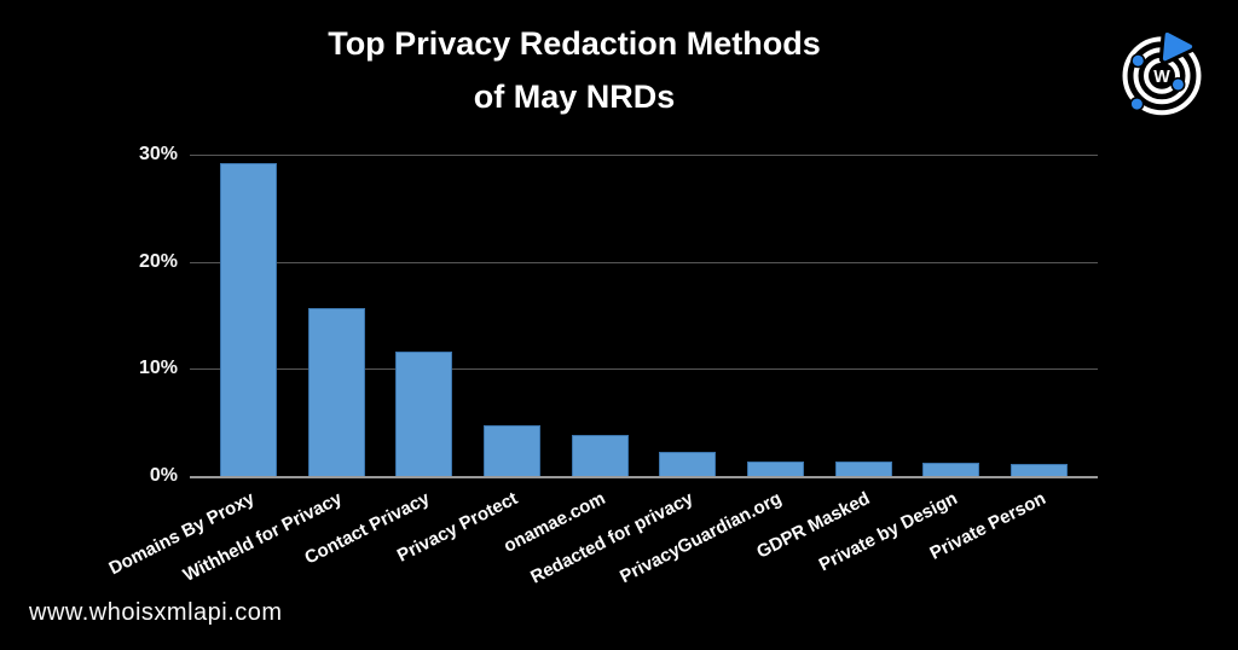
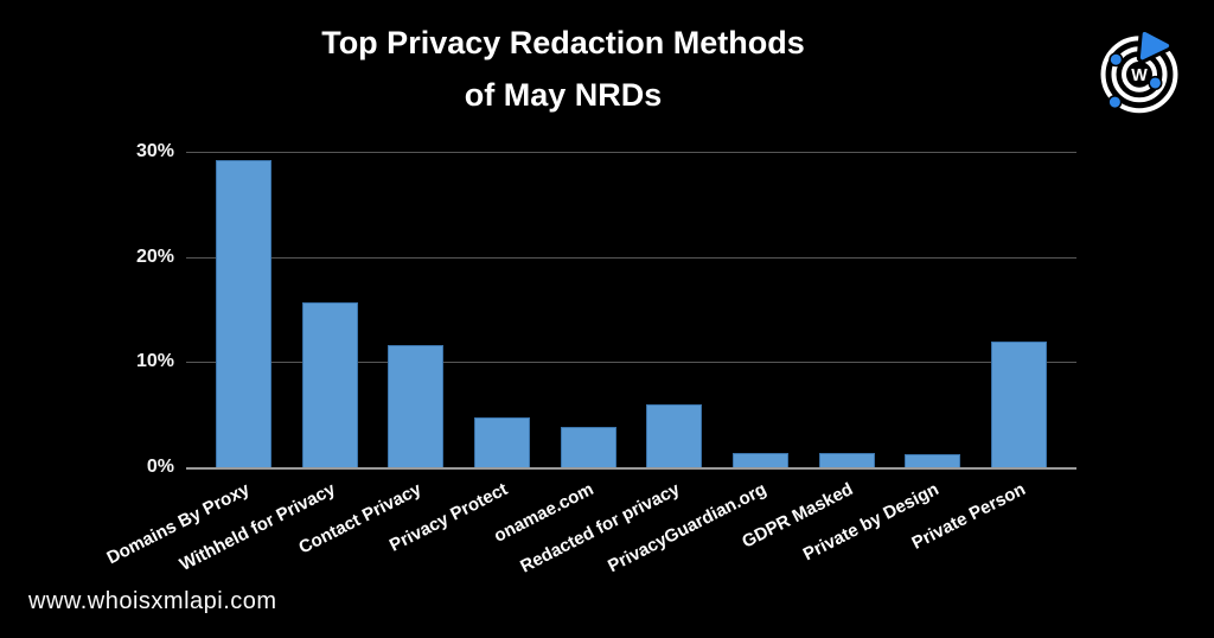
Redacted for privacy: 2% -> 6%
Private Person: 1% -> 12%
